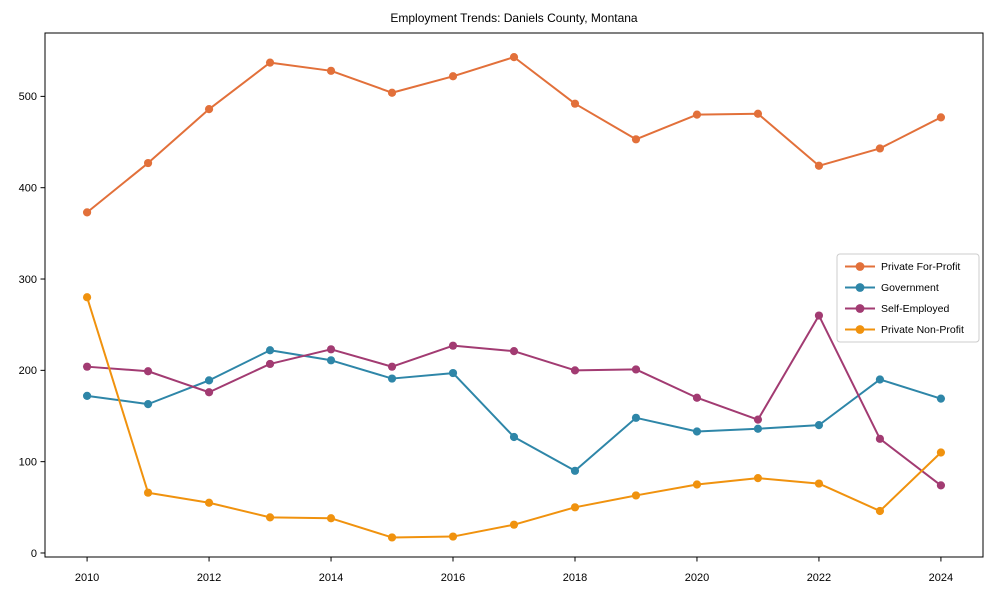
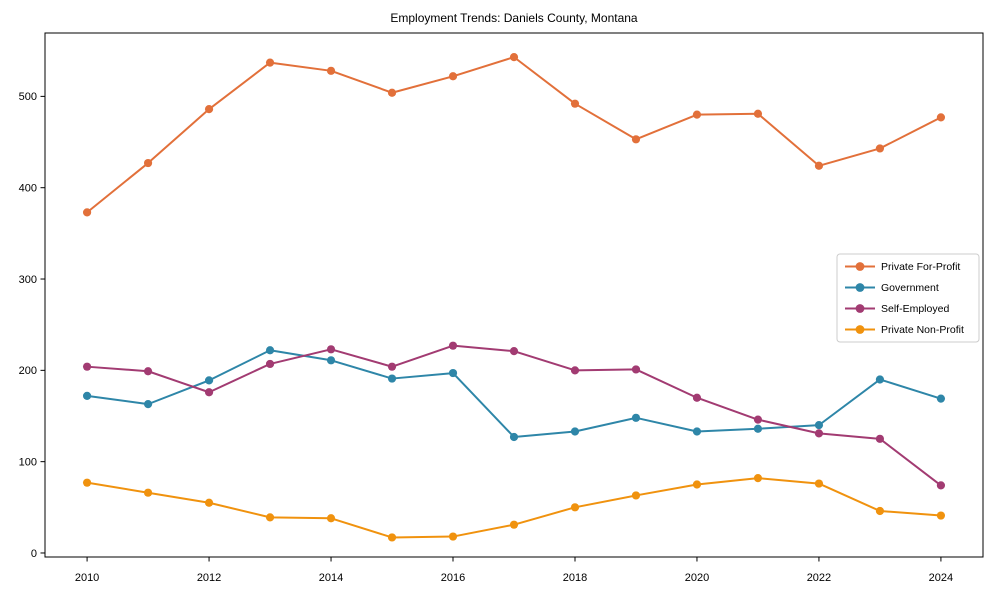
Private Non-Profit/2010: 280 -> 80
Government/2018: 90 -> 130
Self-Employed/2022: 260 -> 130
Private Non-Profit/2024: 110 -> 40
